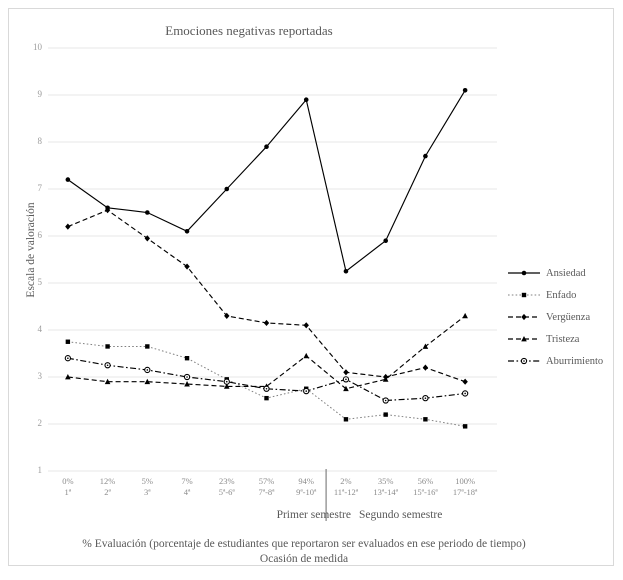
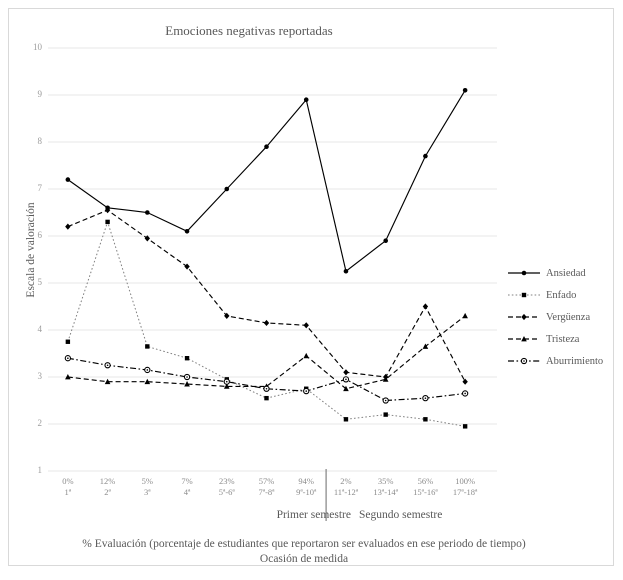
Enfado/2ª: 3.6 -> 6.3
Vergüenza/15ª-16ª: 3.2 -> 4.5
